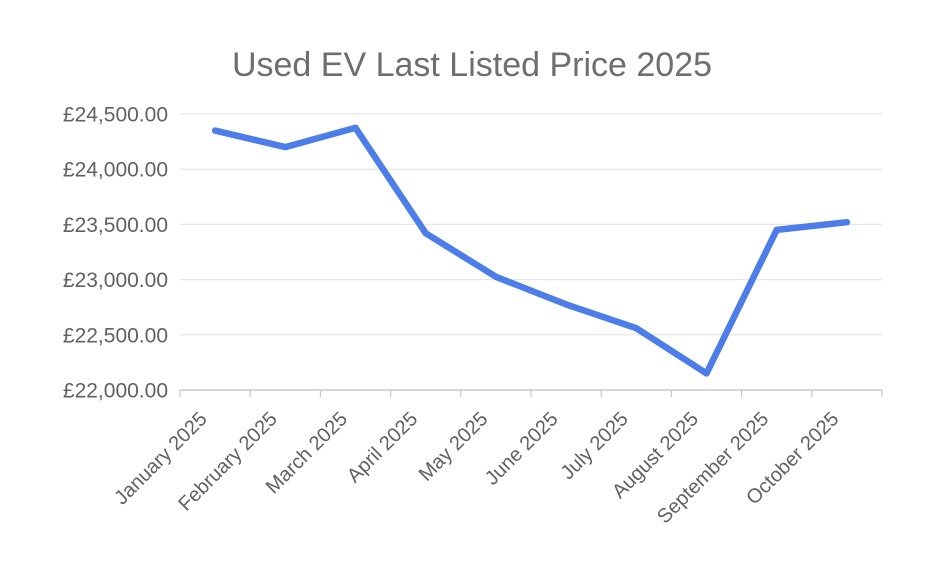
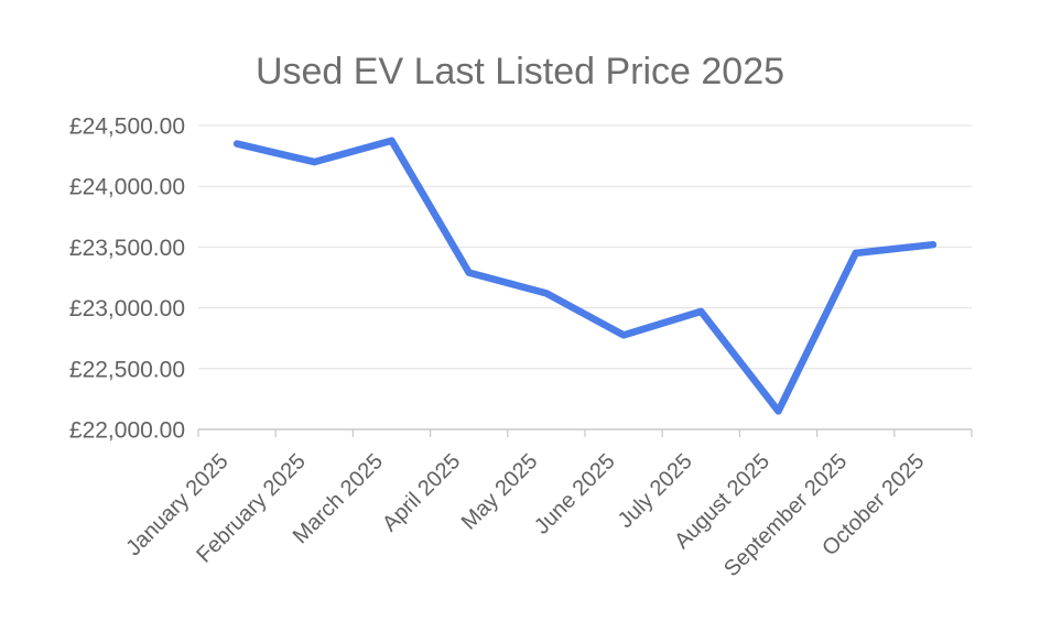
April 2025: £23420 -> £23290
May 2025: £23020 -> £23120
July 2025: £22560 -> £22970
